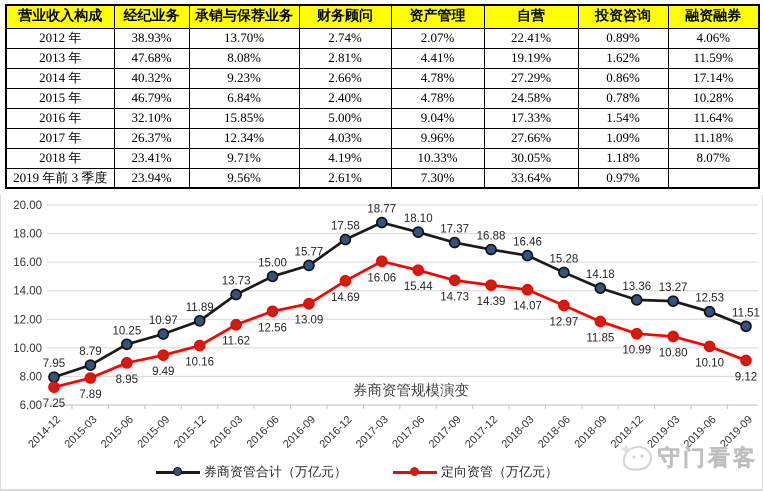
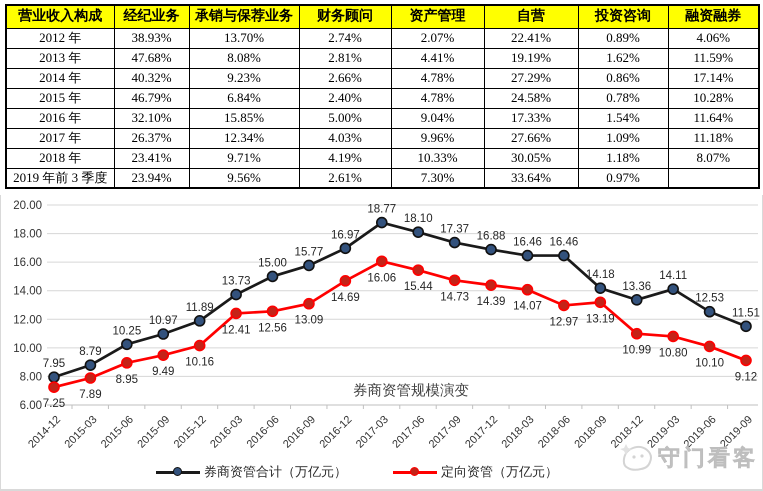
定向资管（万亿元）/2016-03: 11.62 -> 12.41
券商资管合计（万亿元）/2016-12: 17.58 -> 16.97
券商资管合计（万亿元）/2018-06: 15.28 -> 16.46
定向资管（万亿元）/2018-09: 11.85 -> 13.19
券商资管合计（万亿元）/2019-03: 13.27 -> 14.11
